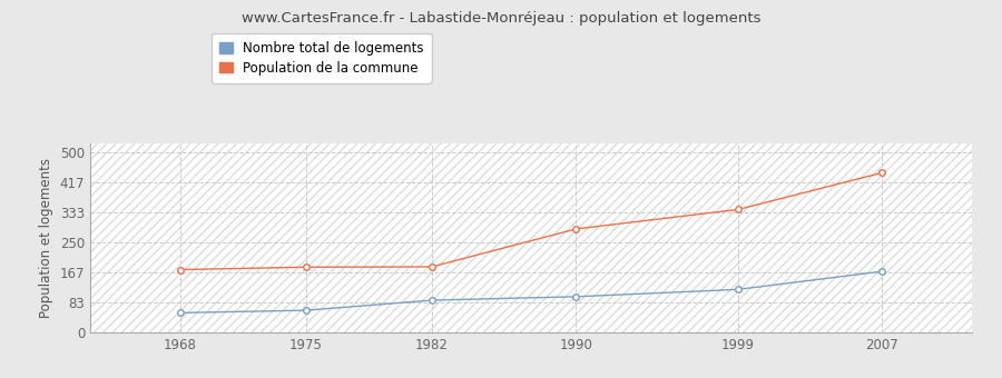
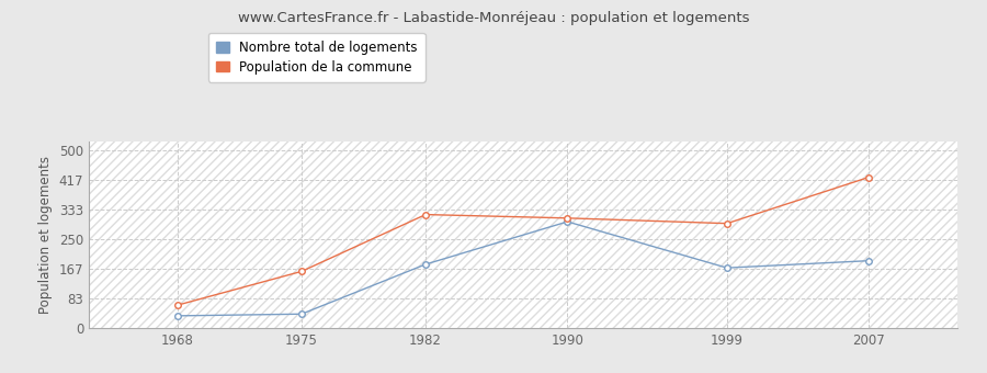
Nombre total de logements/1968: 55 -> 35
Population de la commune/1968: 175 -> 65
Nombre total de logements/1975: 62 -> 40
Population de la commune/1975: 182 -> 160
Nombre total de logements/1982: 90 -> 180
Population de la commune/1982: 183 -> 320
Nombre total de logements/1990: 100 -> 300
Population de la commune/1990: 288 -> 310
Nombre total de logements/1999: 120 -> 170
Population de la commune/1999: 342 -> 295
Nombre total de logements/2007: 170 -> 190
Population de la commune/2007: 444 -> 425
